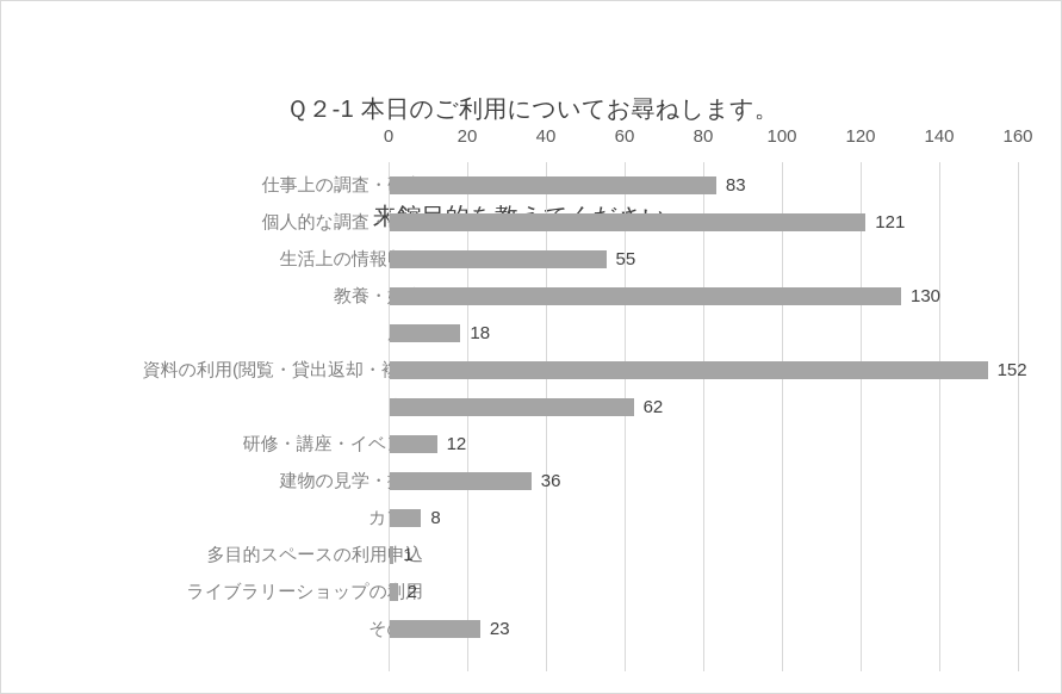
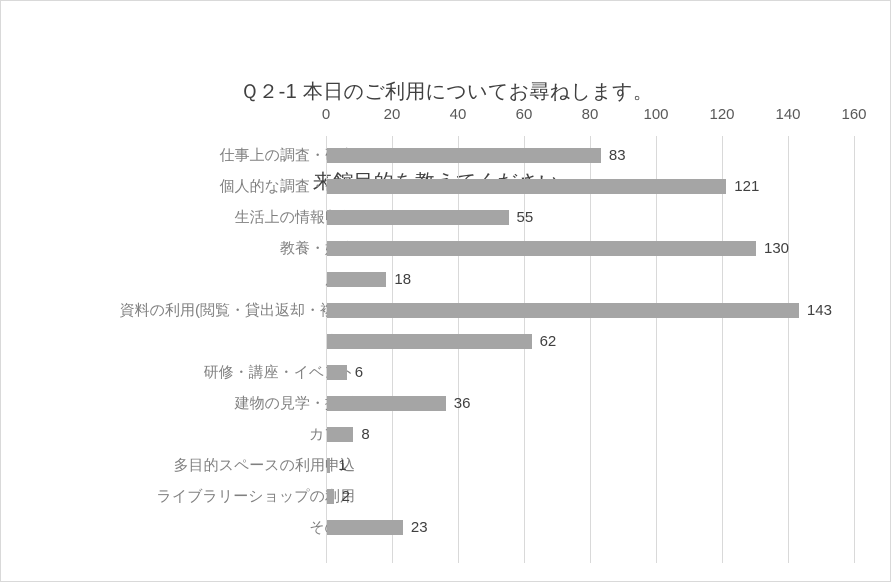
資料の利用(閲覧・貸出返却・複写): 152 -> 143
研修・講座・イベント: 12 -> 6
